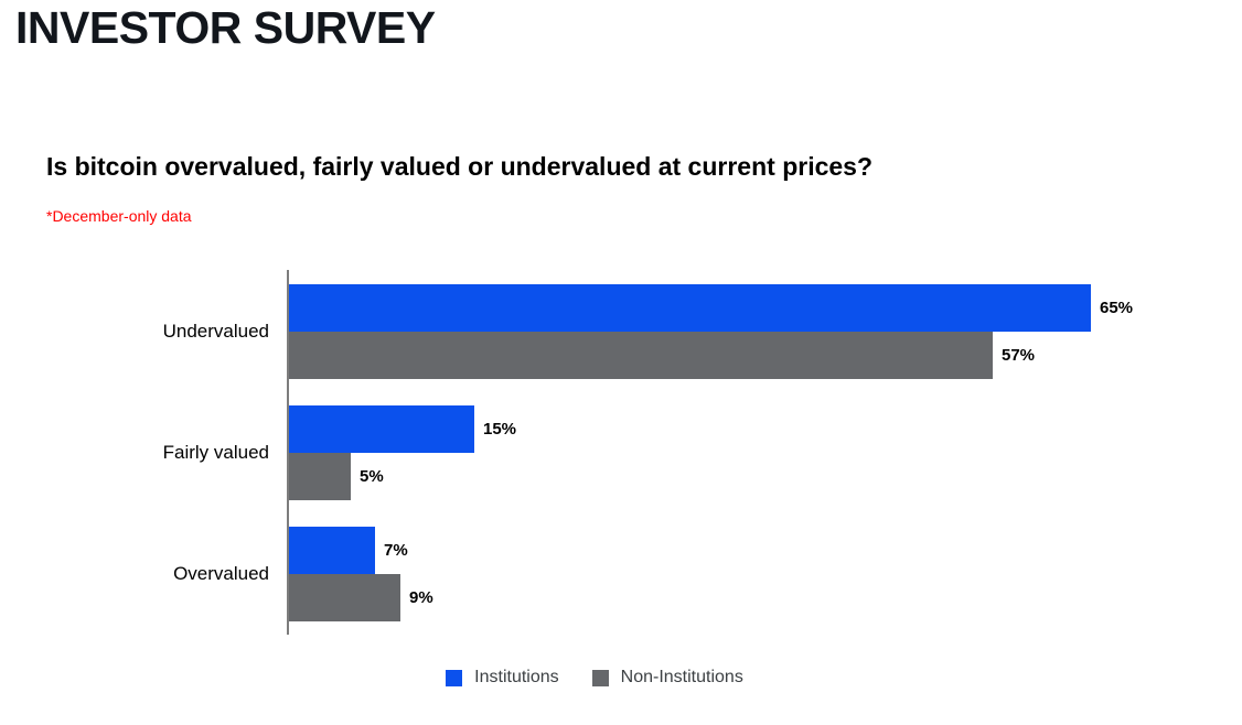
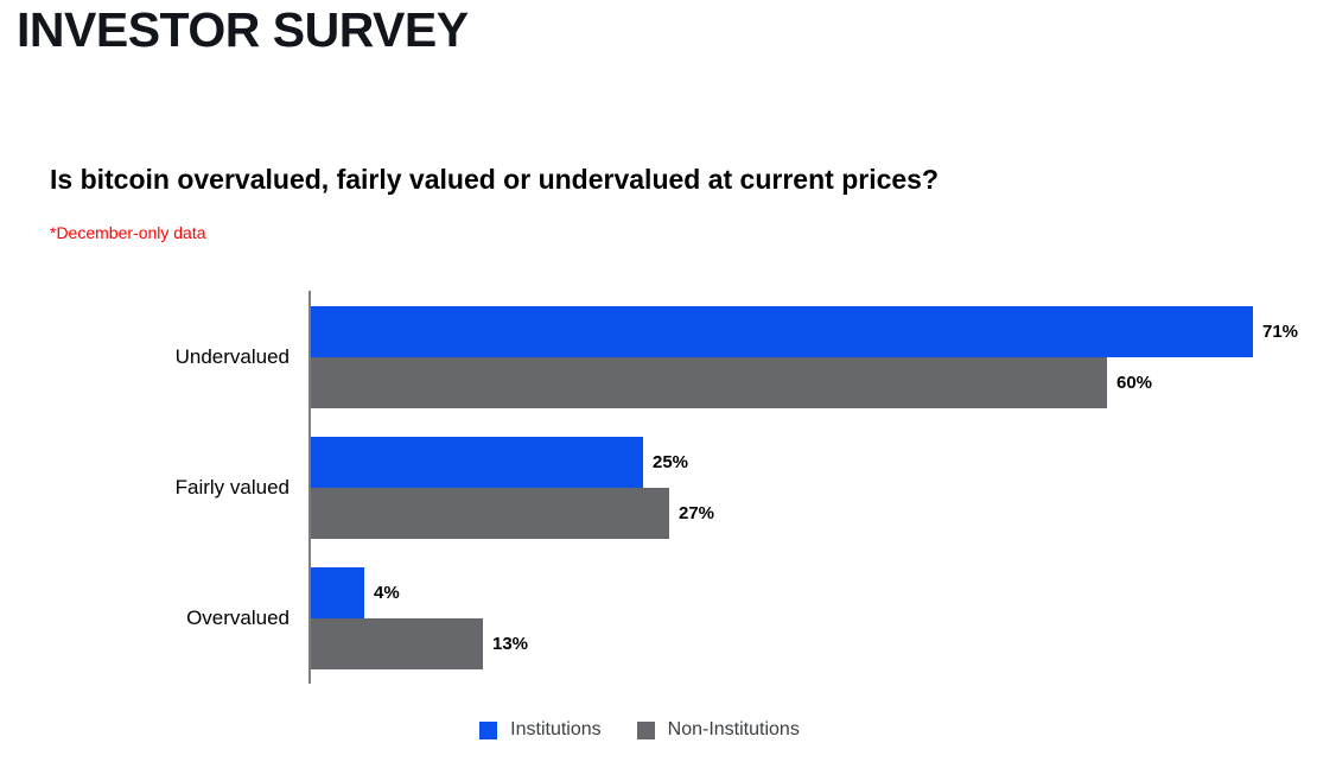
Institutions/Undervalued: 65% -> 71%
Non-Institutions/Undervalued: 57% -> 60%
Institutions/Fairly valued: 15% -> 25%
Non-Institutions/Fairly valued: 5% -> 27%
Institutions/Overvalued: 7% -> 4%
Non-Institutions/Overvalued: 9% -> 13%
